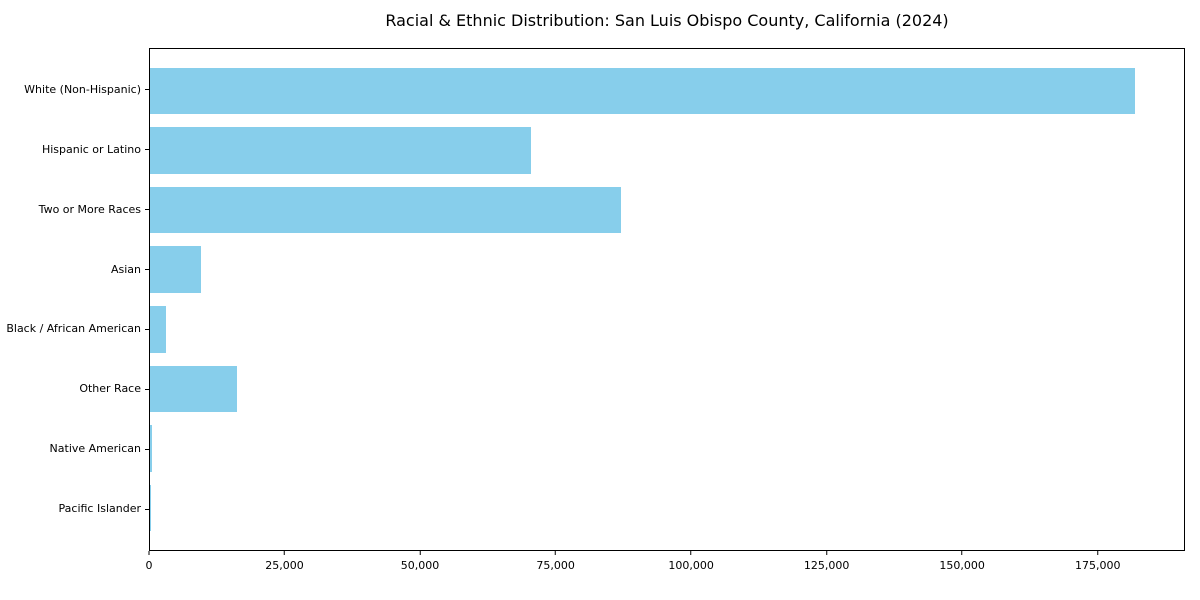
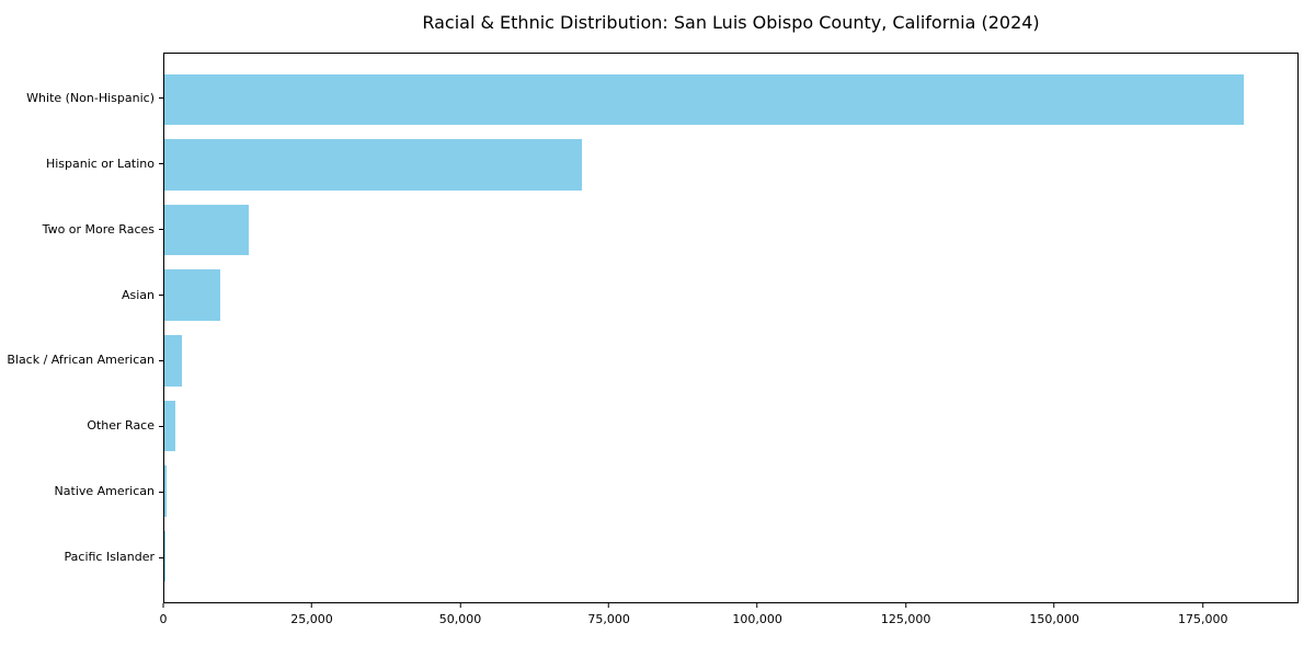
Two or More Races: 87000 -> 14000
Other Race: 16000 -> 2000
